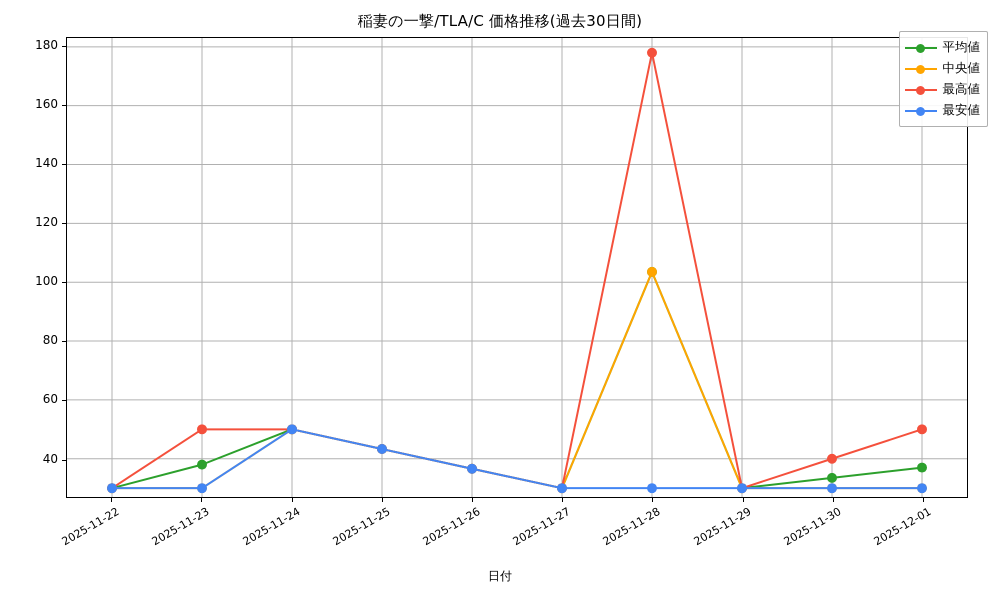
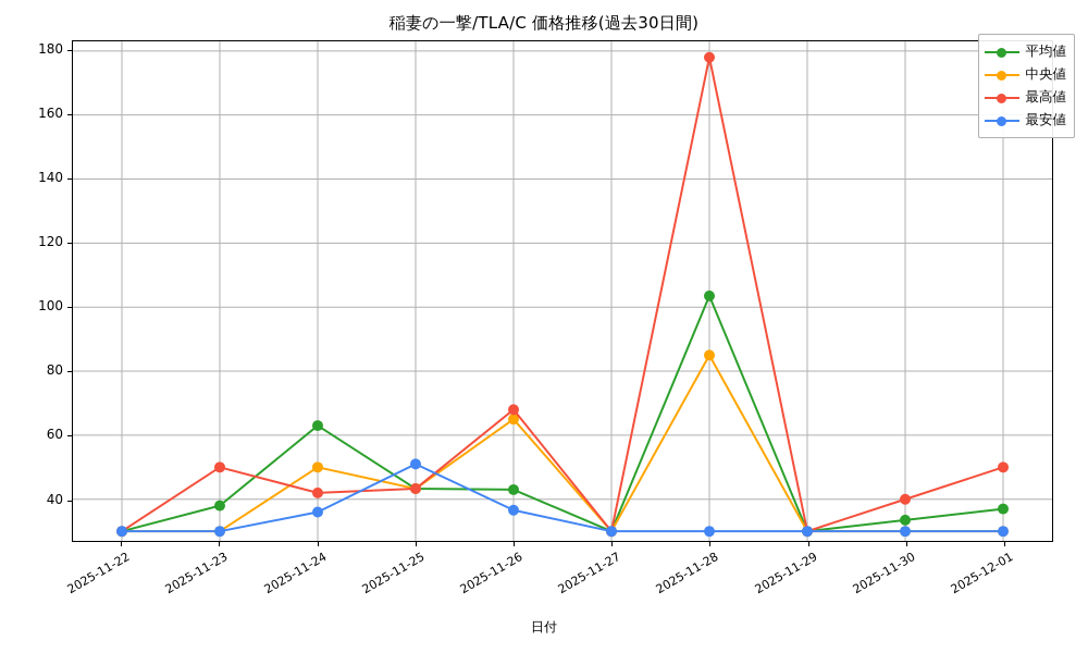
平均値/2025-11-24: 50 -> 63
最高値/2025-11-24: 50 -> 42
最安値/2025-11-24: 50 -> 36
最安値/2025-11-25: 43 -> 51
平均値/2025-11-26: 37 -> 43
中央値/2025-11-26: 37 -> 65
最高値/2025-11-26: 37 -> 68
中央値/2025-11-28: 104 -> 85
